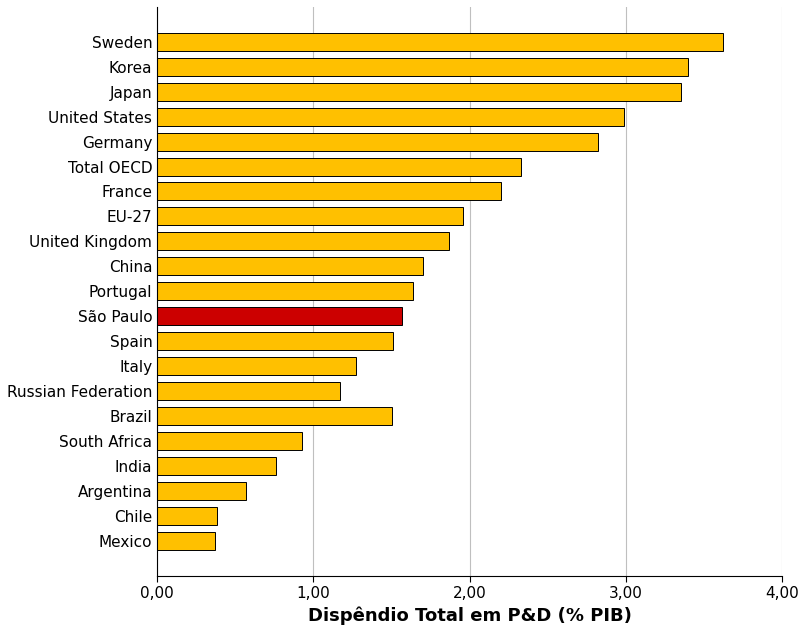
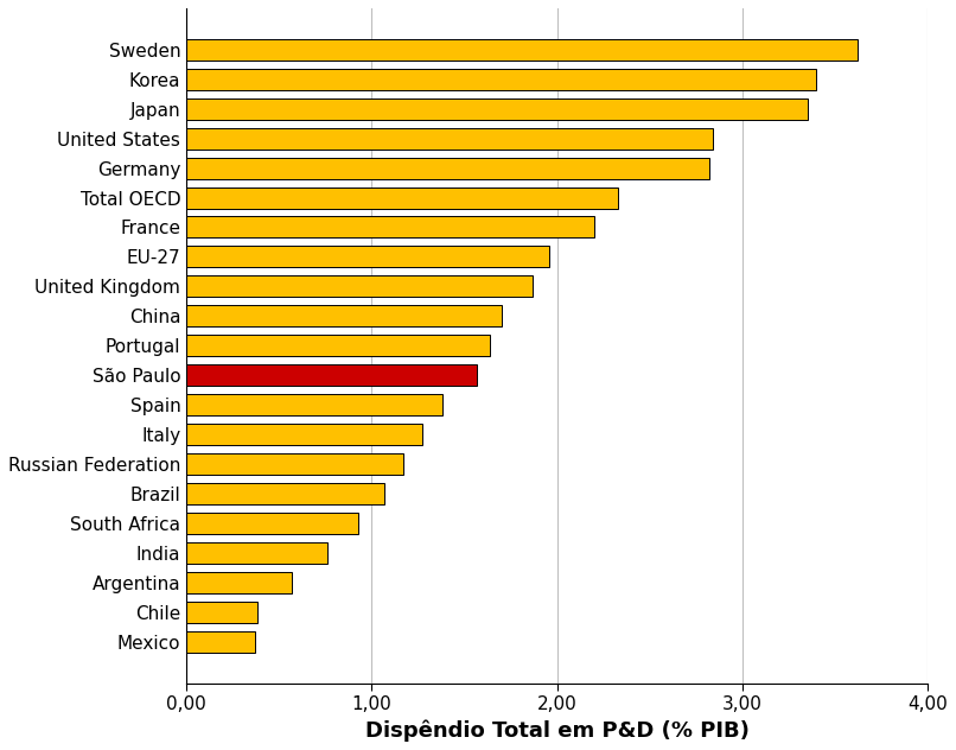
United States: 2,99 -> 2,84
Spain: 1,51 -> 1,38
Brazil: 1,50 -> 1,07
